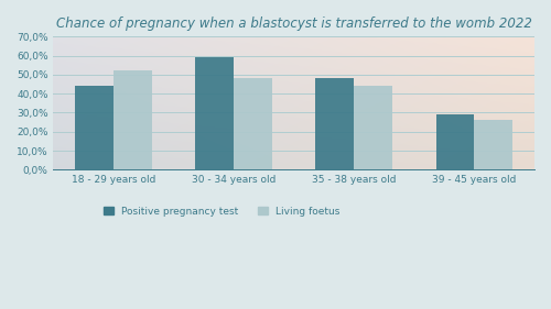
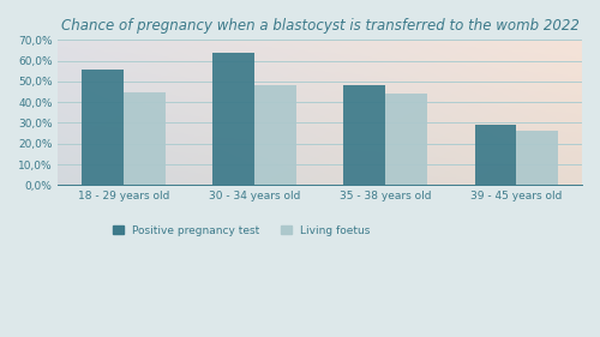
Positive pregnancy test/18 - 29 years old: 44% -> 56%
Living foetus/18 - 29 years old: 52% -> 45%
Positive pregnancy test/30 - 34 years old: 59% -> 64%
